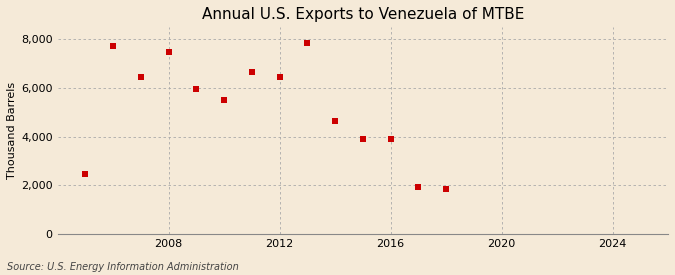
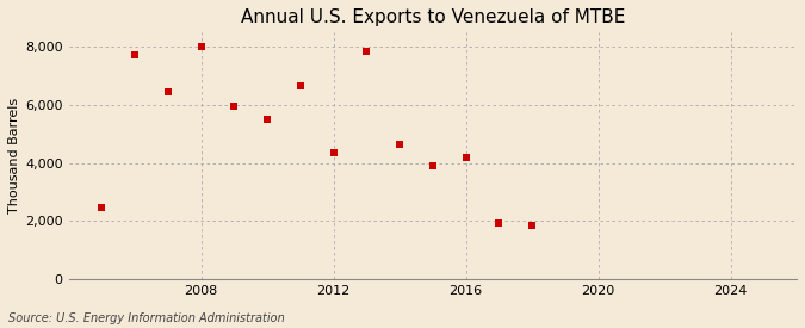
2008: 7,500 -> 8,000
2012: 6,450 -> 4,350
2016: 3,900 -> 4,200
